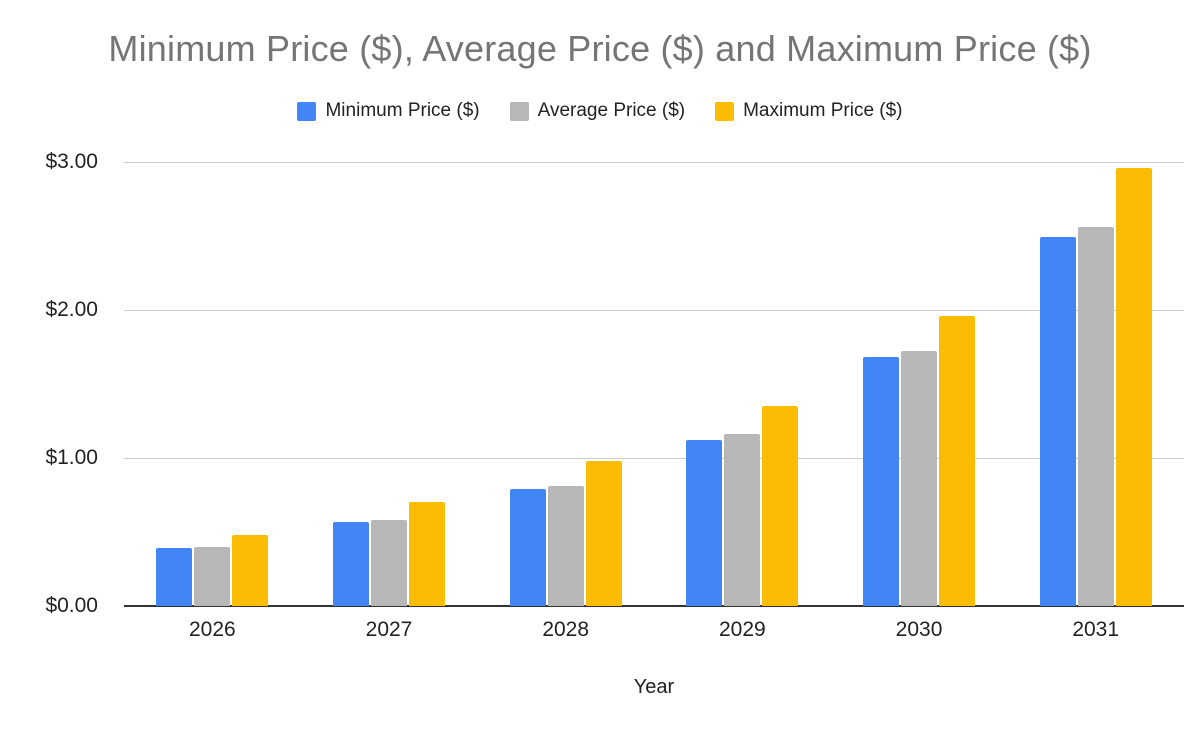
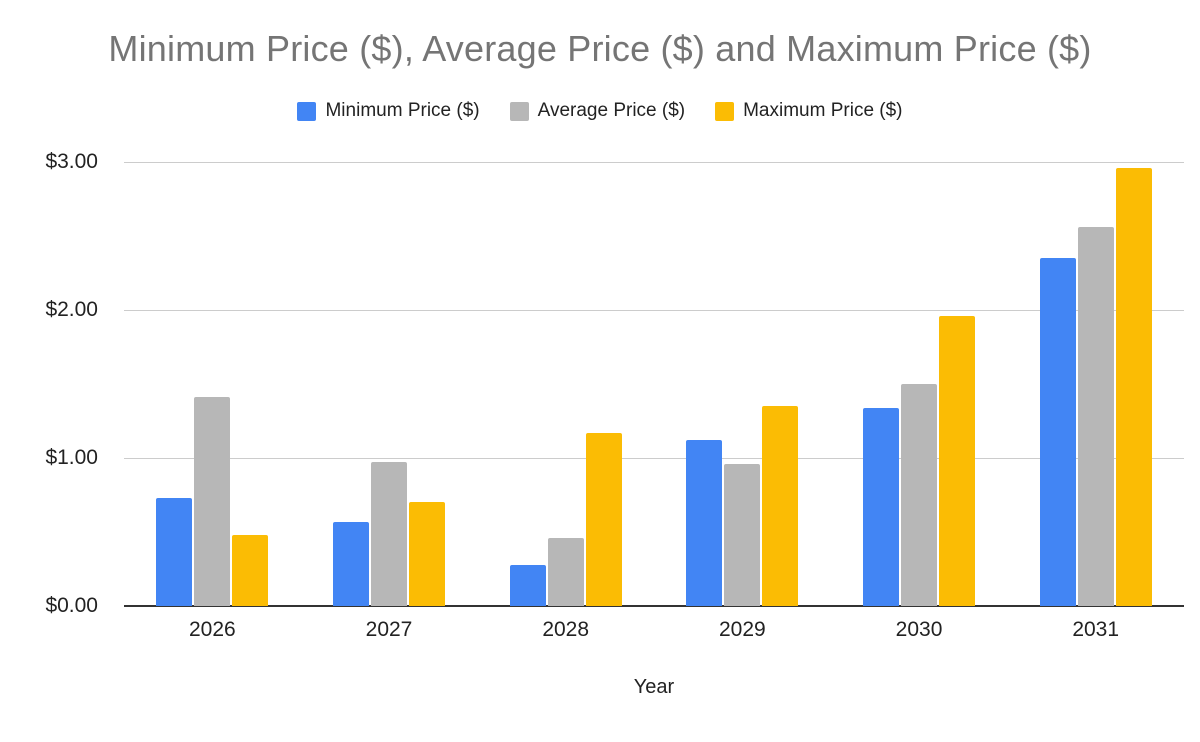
Minimum Price ($)/2026: $0.39 -> $0.73
Average Price ($)/2026: $0.40 -> $1.41
Average Price ($)/2027: $0.58 -> $0.97
Minimum Price ($)/2028: $0.79 -> $0.28
Average Price ($)/2028: $0.81 -> $0.46
Maximum Price ($)/2028: $0.98 -> $1.17
Average Price ($)/2029: $1.16 -> $0.96
Minimum Price ($)/2030: $1.68 -> $1.34
Average Price ($)/2030: $1.72 -> $1.50
Minimum Price ($)/2031: $2.49 -> $2.35
